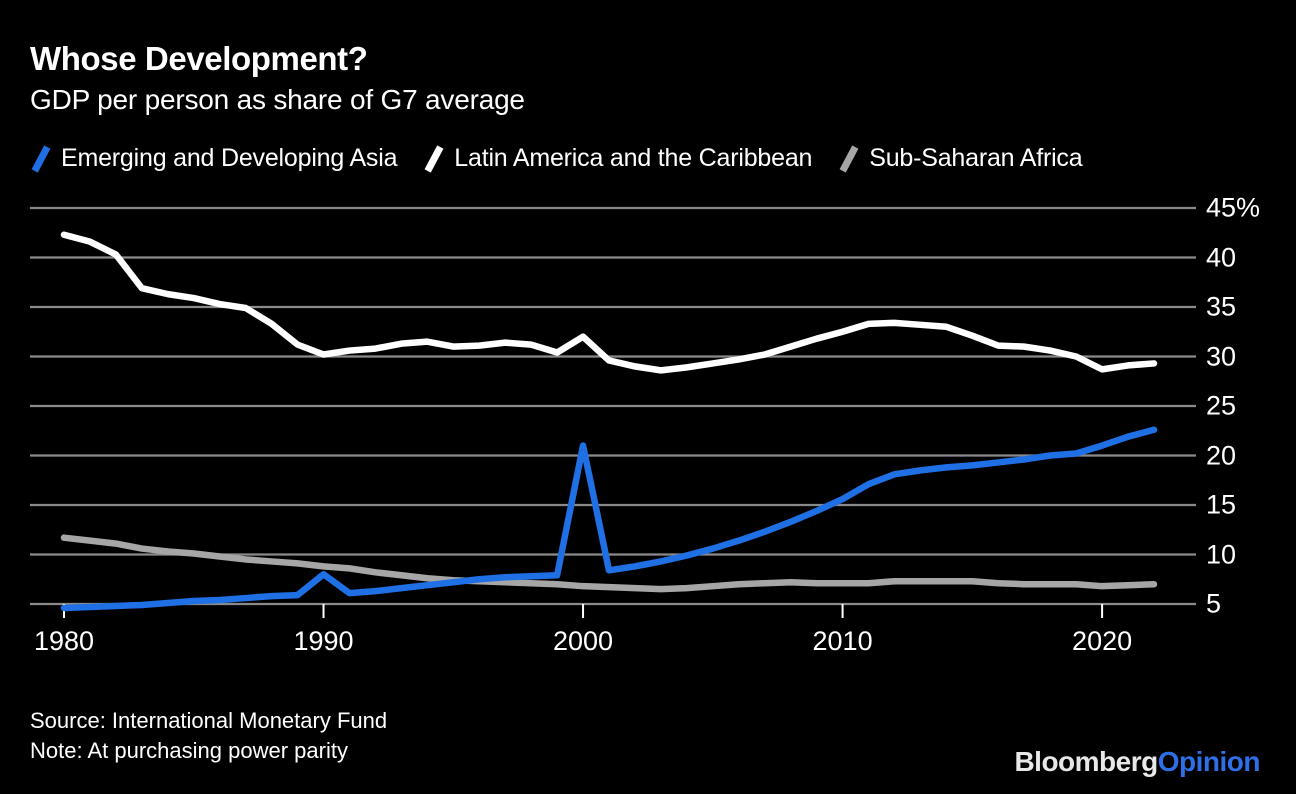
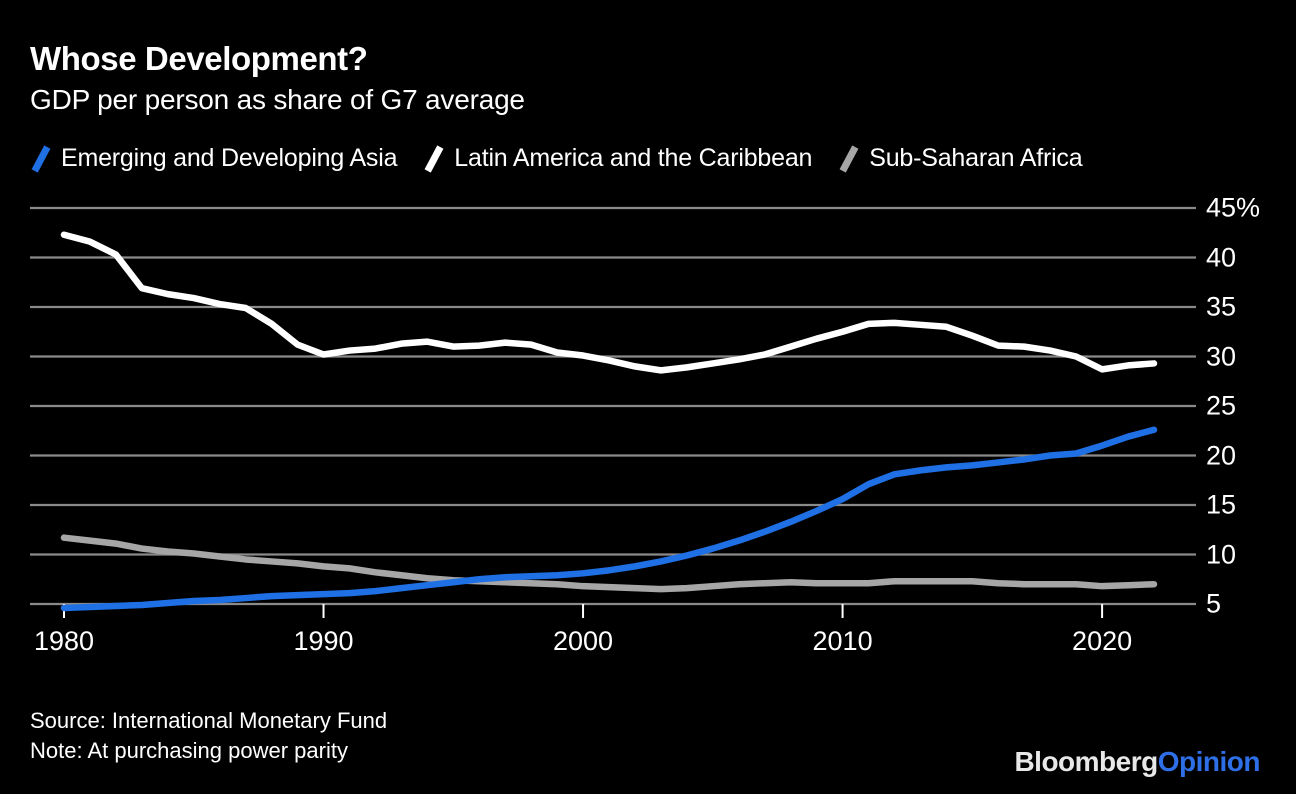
Emerging and Developing Asia/1990: 8% -> 6%
Emerging and Developing Asia/2000: 21% -> 8%
Latin America and the Caribbean/2000: 32% -> 30%
